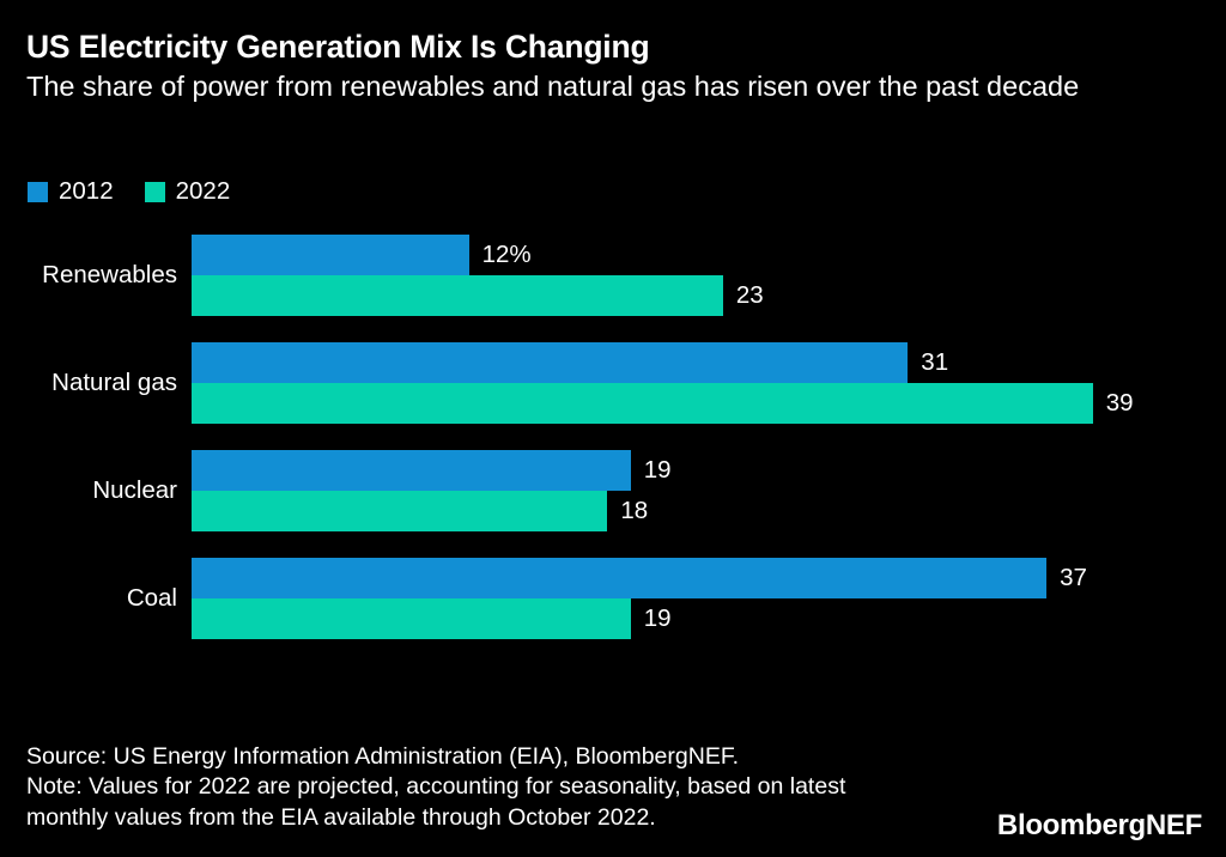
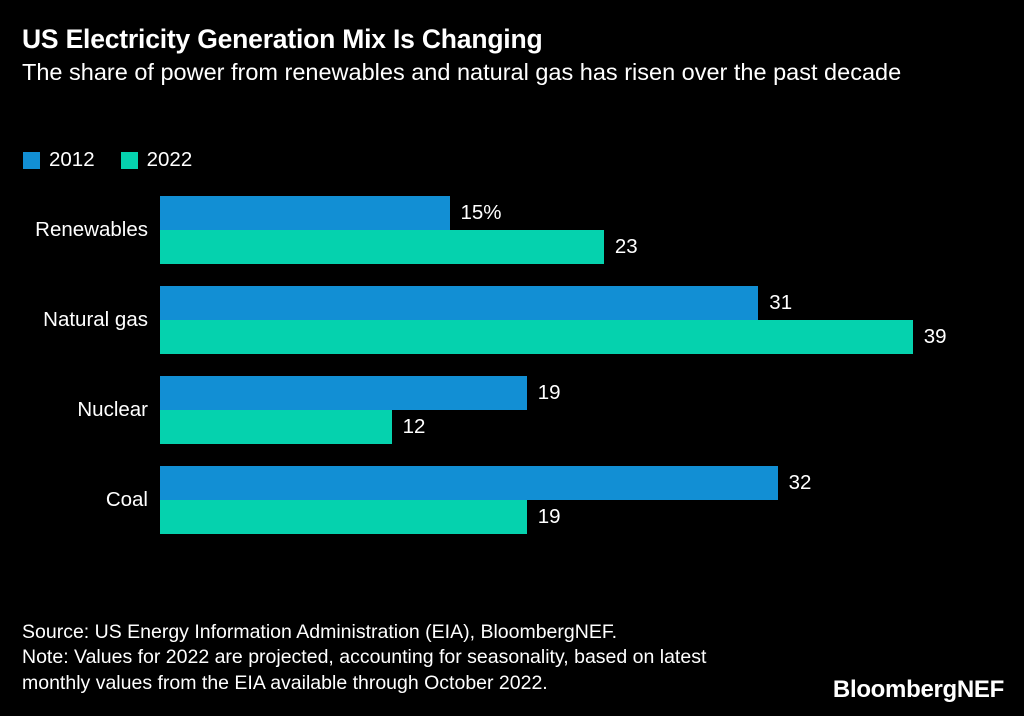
2012/Renewables: 12% -> 15%
2022/Nuclear: 18 -> 12
2012/Coal: 37 -> 32
